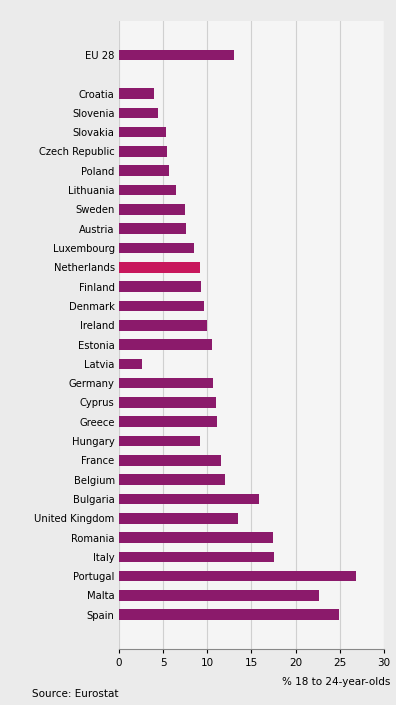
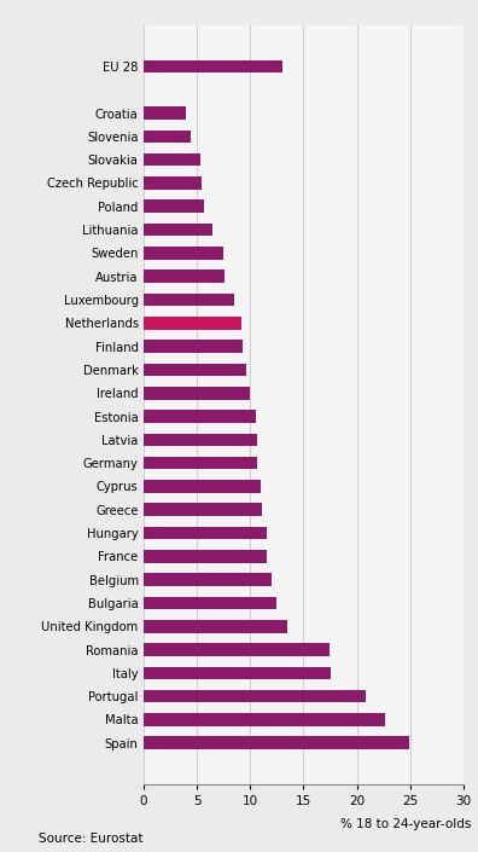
Latvia: 2.6 -> 10.6
Hungary: 9.2 -> 11.5
Bulgaria: 15.8 -> 12.5
Portugal: 26.8 -> 20.8
